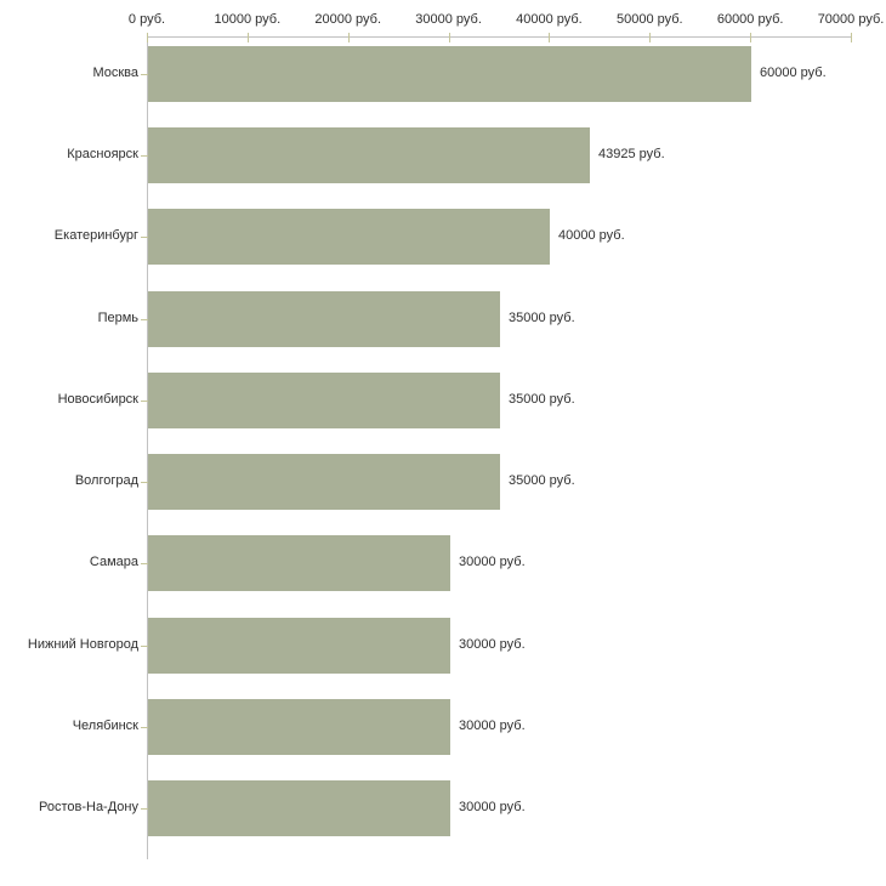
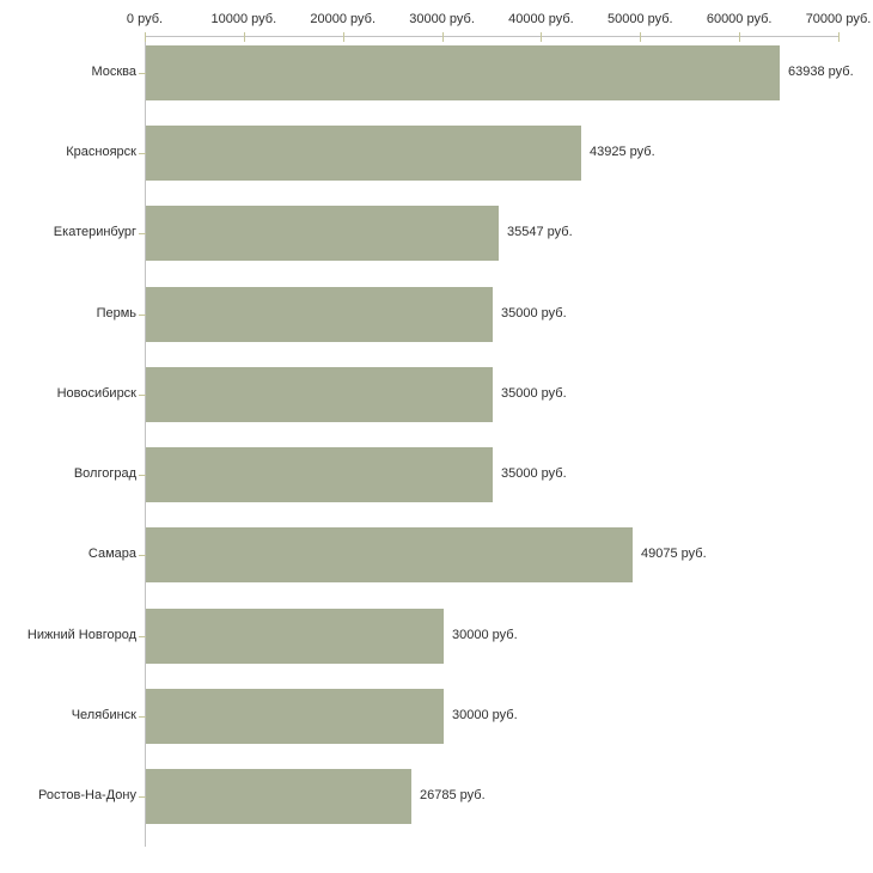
Москва: 60000 -> 63938
Екатеринбург: 40000 -> 35547
Самара: 30000 -> 49075
Ростов-На-Дону: 30000 -> 26785
